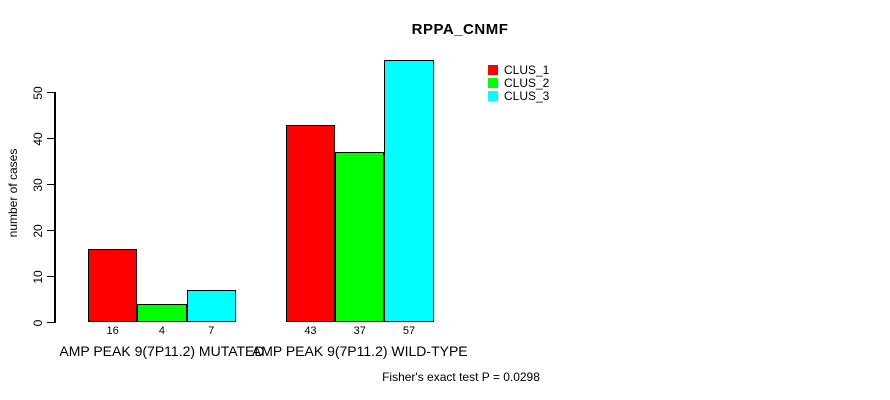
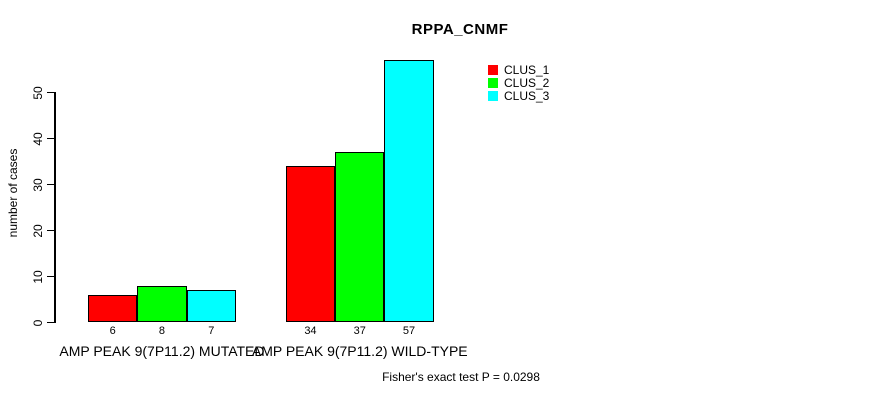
CLUS_1/AMP PEAK 9(7P11.2) MUTATED: 16 -> 6
CLUS_2/AMP PEAK 9(7P11.2) MUTATED: 4 -> 8
CLUS_1/AMP PEAK 9(7P11.2) WILD-TYPE: 43 -> 34
